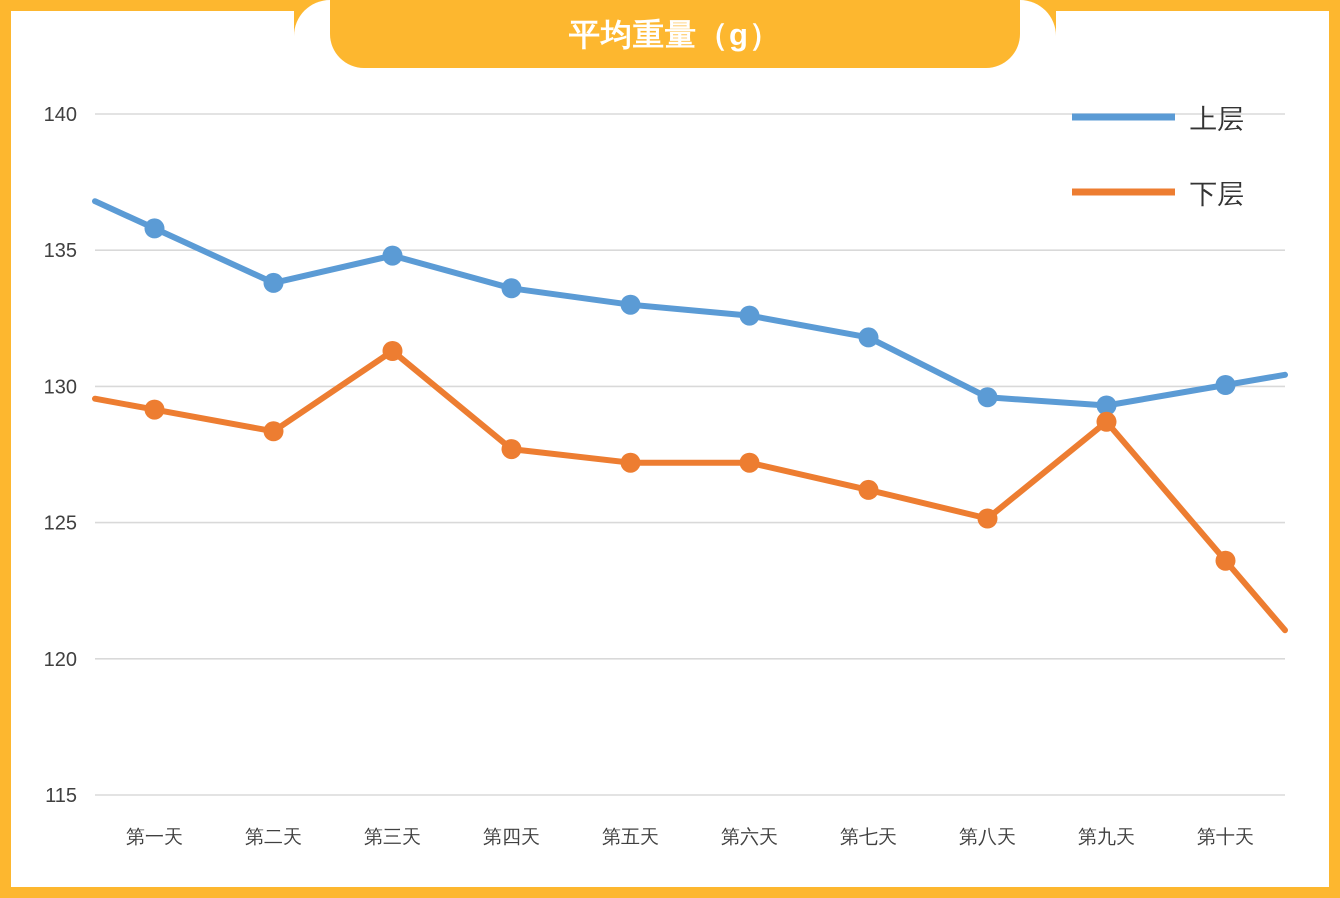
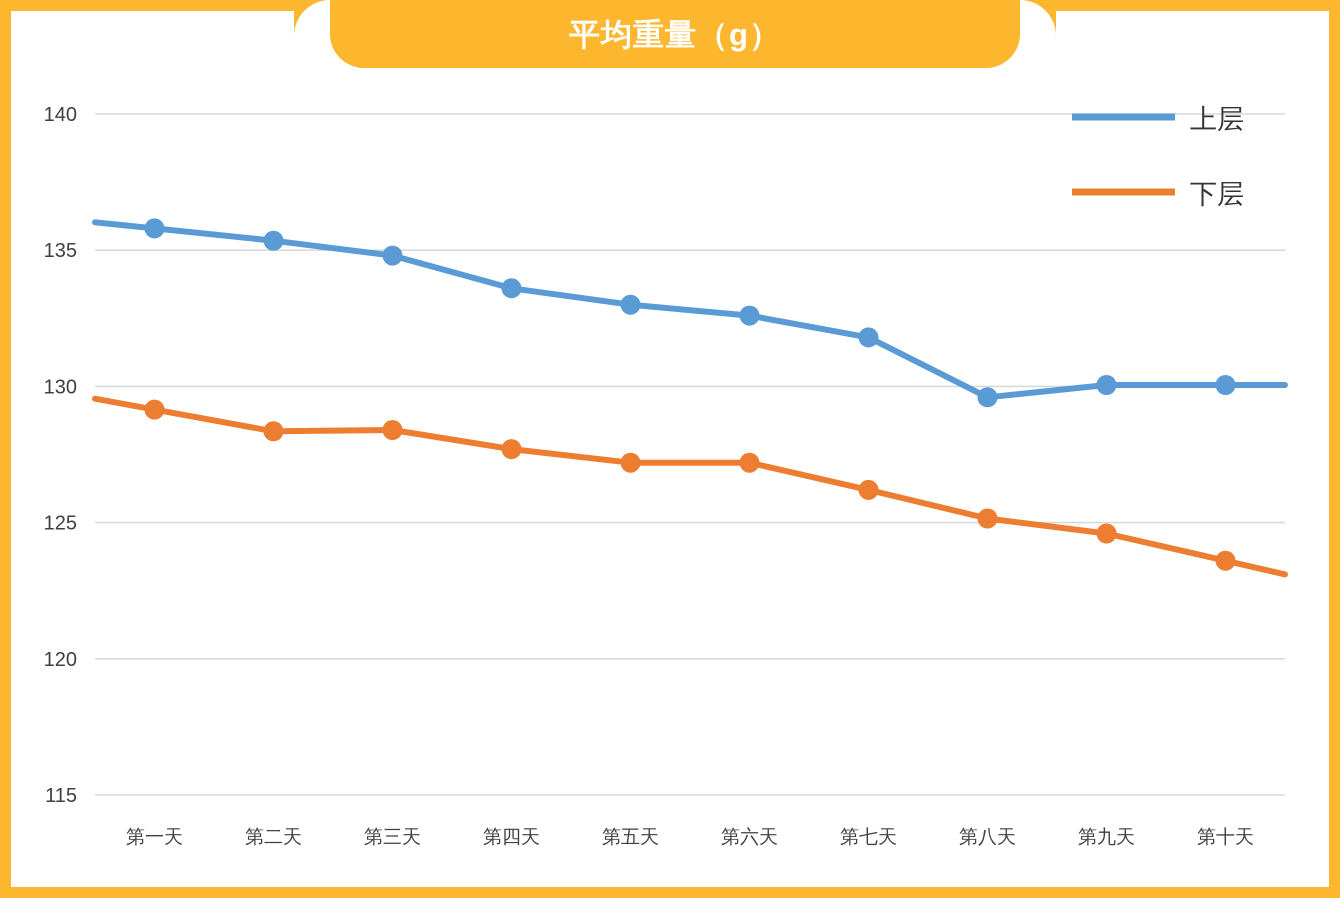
上层/第二天: 133.8 -> 135.3
下层/第三天: 131.3 -> 128.4
上层/第九天: 129.3 -> 130.1
下层/第九天: 128.7 -> 124.6
